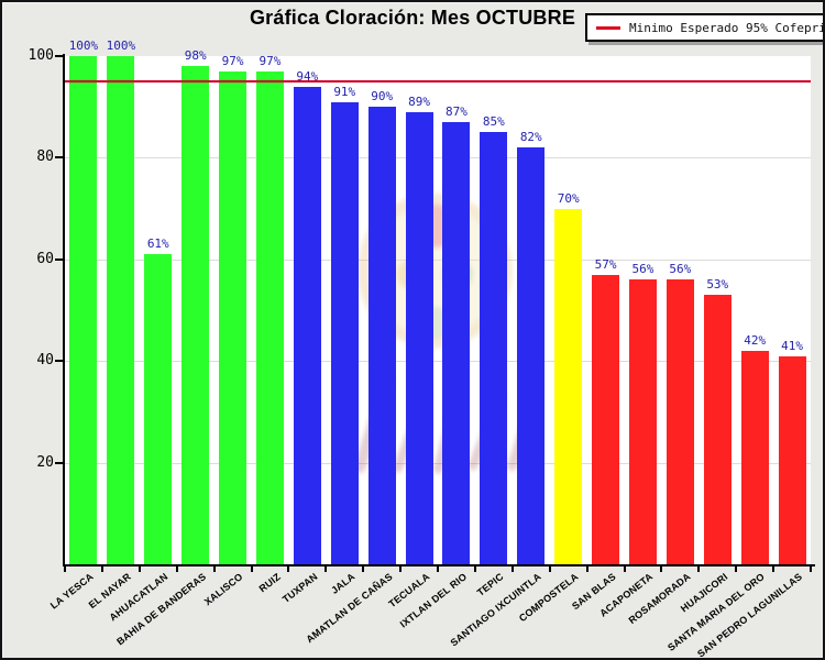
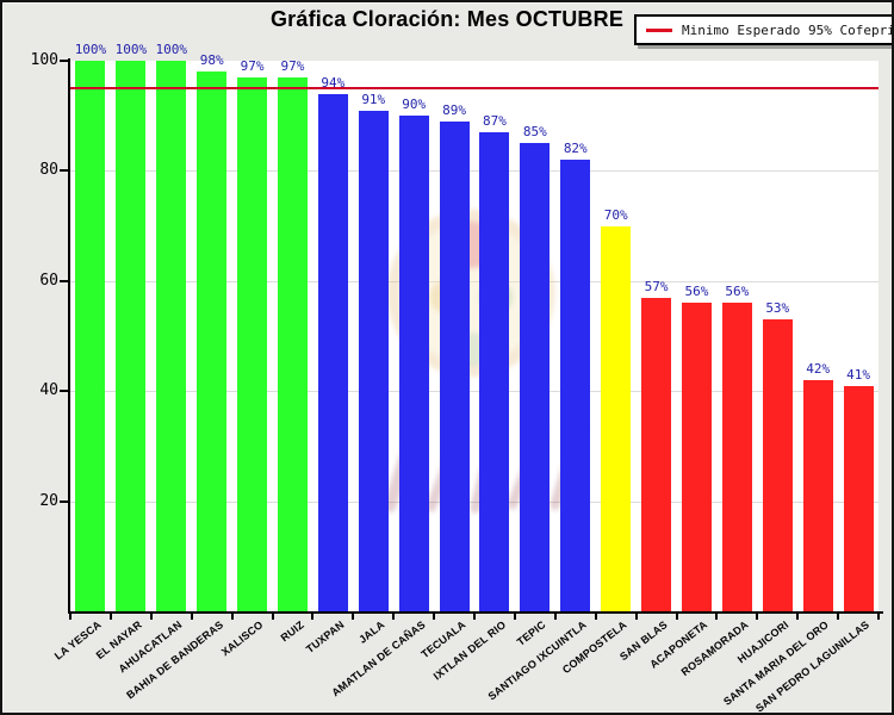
AHUACATLAN: 61% -> 100%
